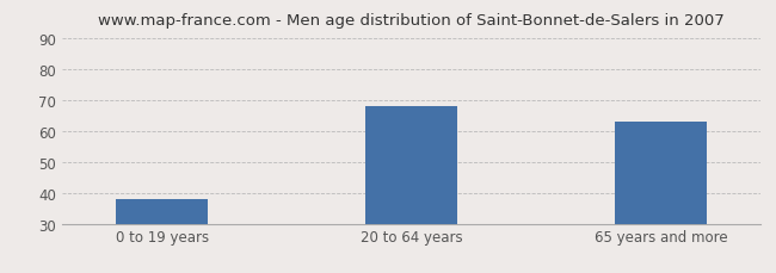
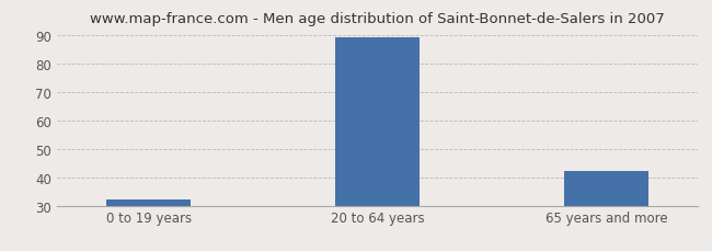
0 to 19 years: 38 -> 32
20 to 64 years: 68 -> 89
65 years and more: 63 -> 42
